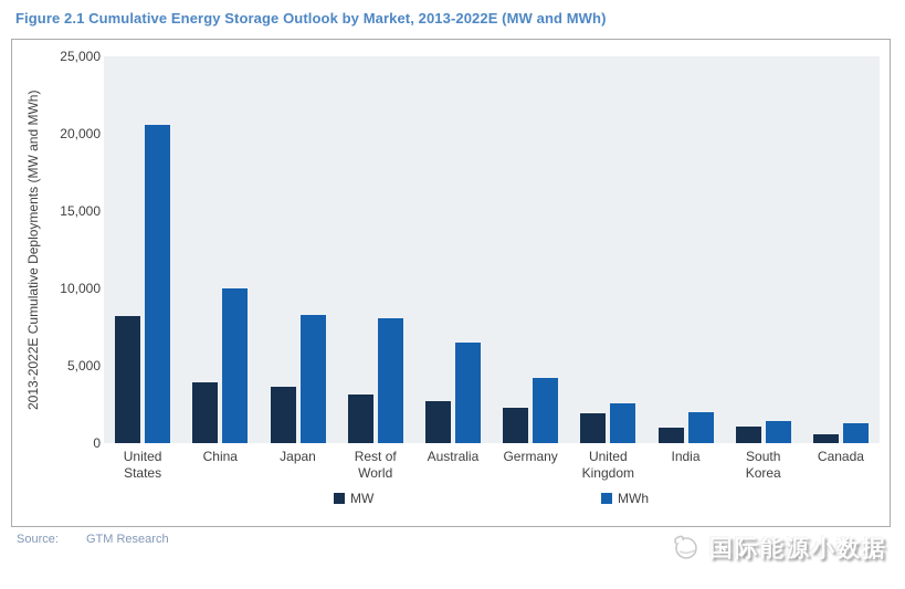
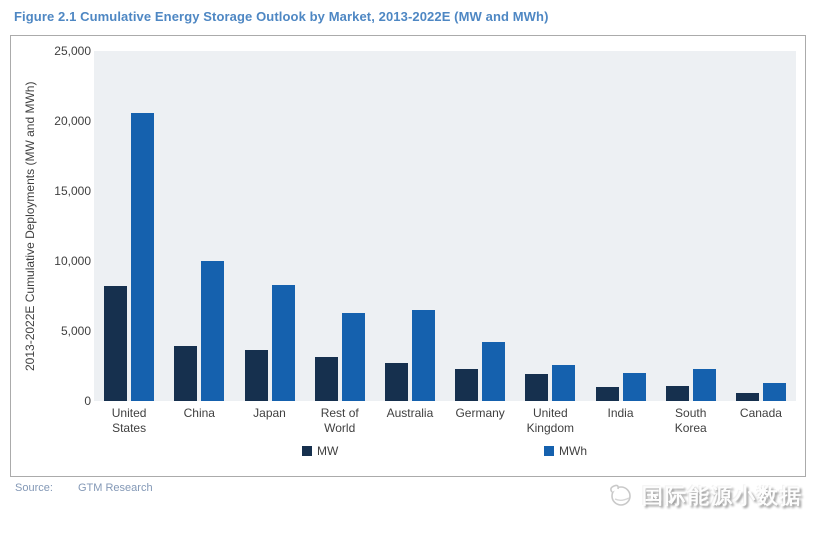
MWh/Rest of World: 8100 -> 6300
MWh/South Korea: 1400 -> 2300
